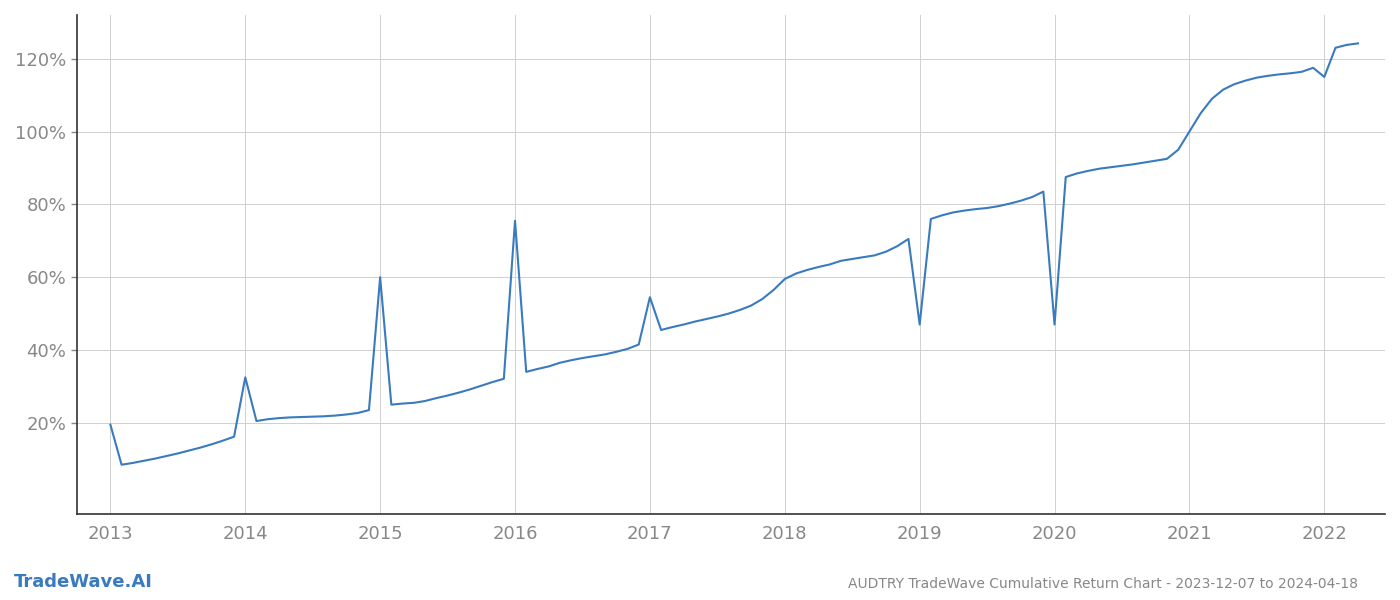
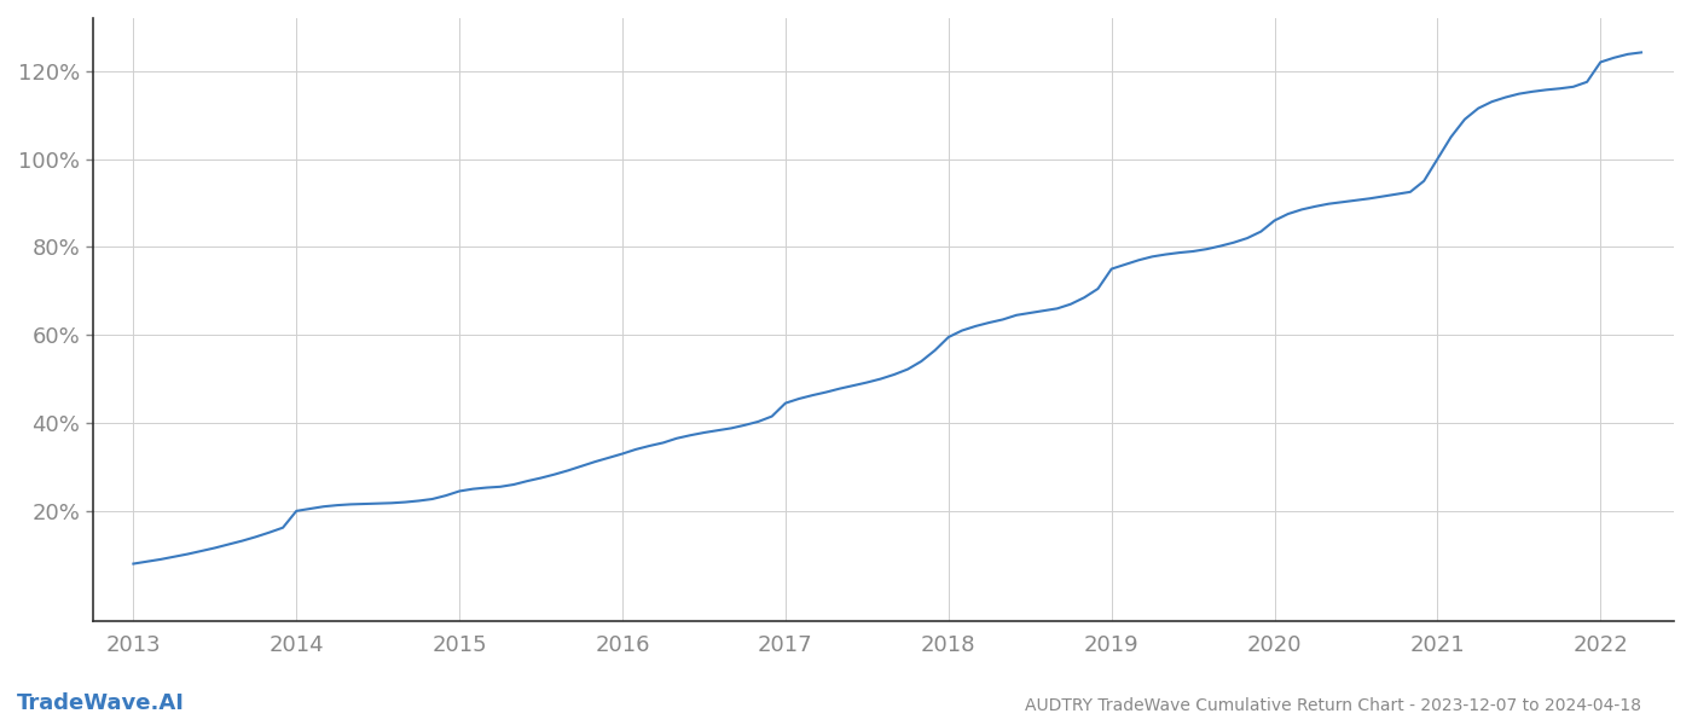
2013: 19.5% -> 8.0%
2014: 32.5% -> 20.0%
2015: 60.0% -> 24.5%
2016: 75.5% -> 33.0%
2017: 54.5% -> 44.5%
2019: 47.0% -> 75.0%
2020: 47.0% -> 86.0%
2022: 115.0% -> 122.0%
